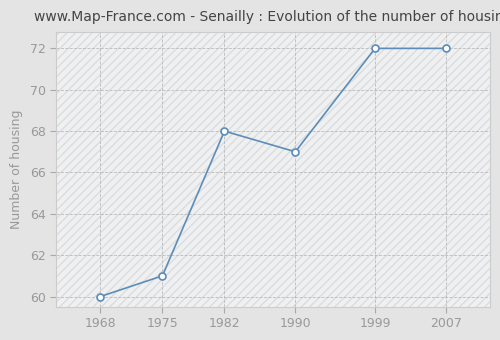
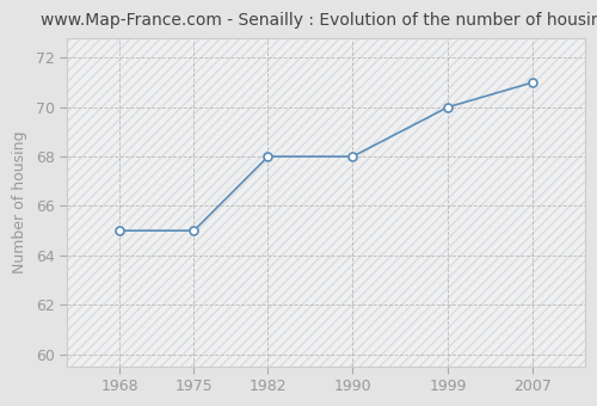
1968: 60 -> 65
1975: 61 -> 65
1990: 67 -> 68
1999: 72 -> 70
2007: 72 -> 71
